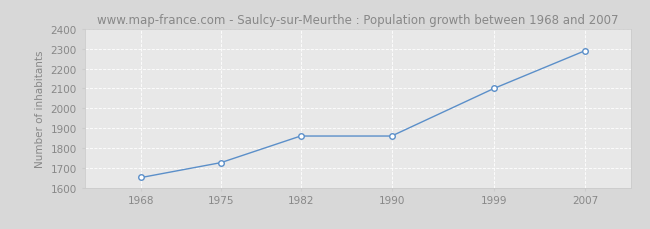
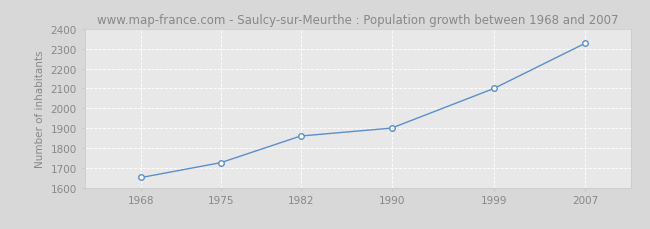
1990: 1860 -> 1900
2007: 2290 -> 2330
